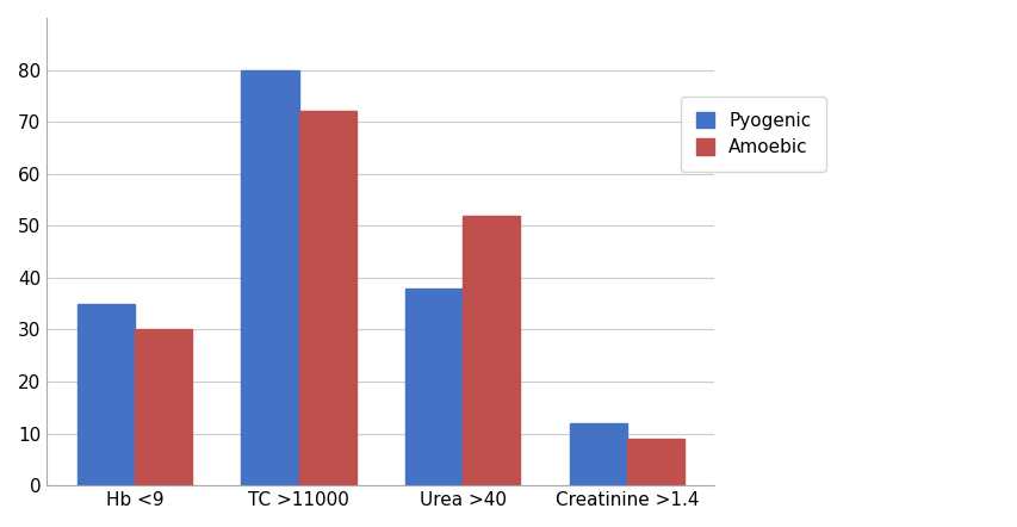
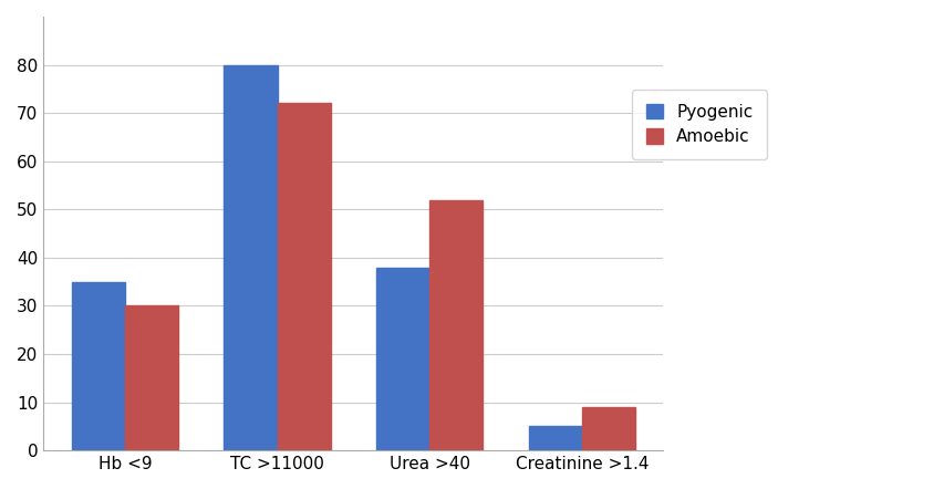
Pyogenic/Creatinine >1.4: 12 -> 5
